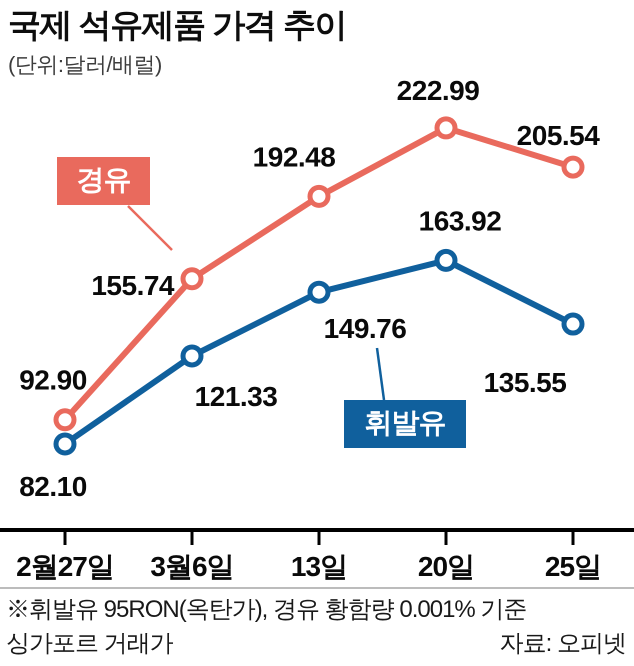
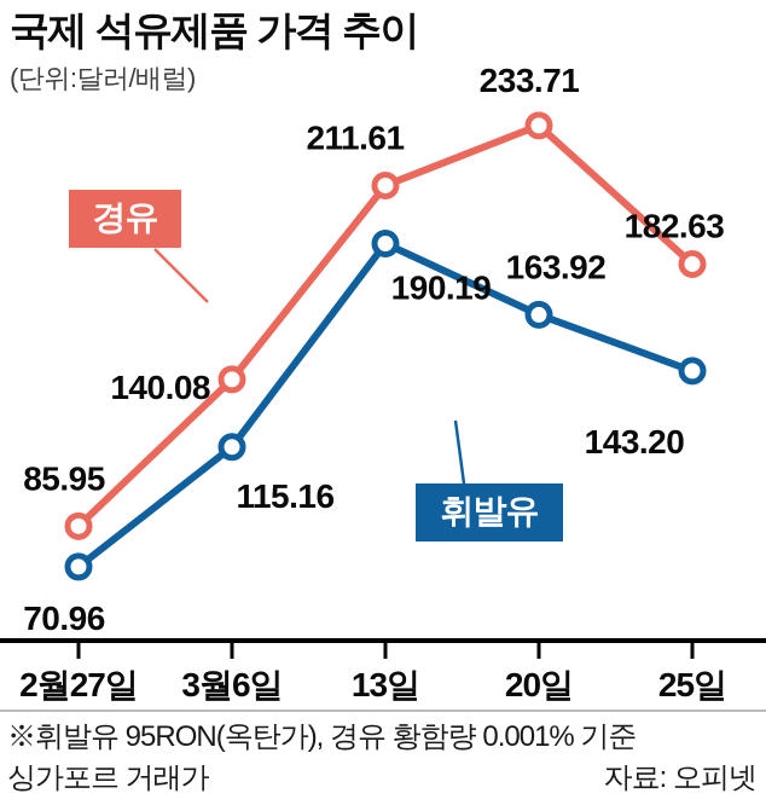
경유/2월27일: 92.90 -> 85.95
휘발유/2월27일: 82.10 -> 70.96
경유/3월6일: 155.74 -> 140.08
휘발유/3월6일: 121.33 -> 115.16
경유/13일: 192.48 -> 211.61
휘발유/13일: 149.76 -> 190.19
경유/20일: 222.99 -> 233.71
경유/25일: 205.54 -> 182.63
휘발유/25일: 135.55 -> 143.20
